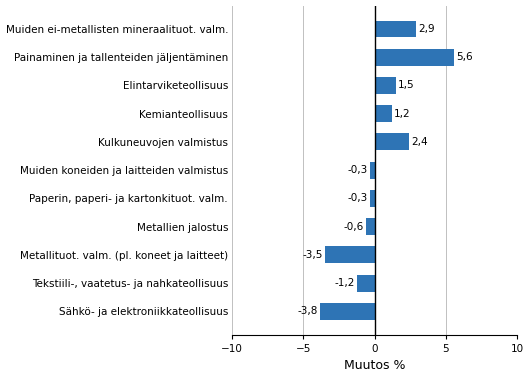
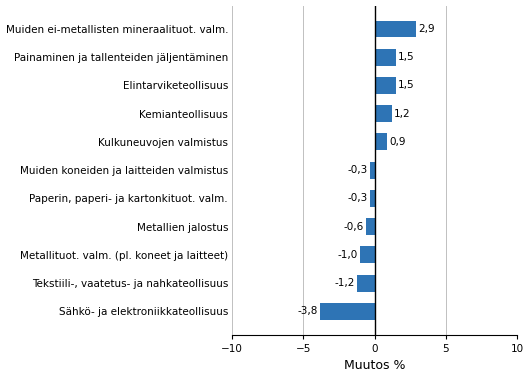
Painaminen ja tallenteiden jäljentäminen: 5,6 -> 1,5
Kulkuneuvojen valmistus: 2,4 -> 0,9
Metallituot. valm. (pl. koneet ja laitteet): -3,5 -> -1,0
